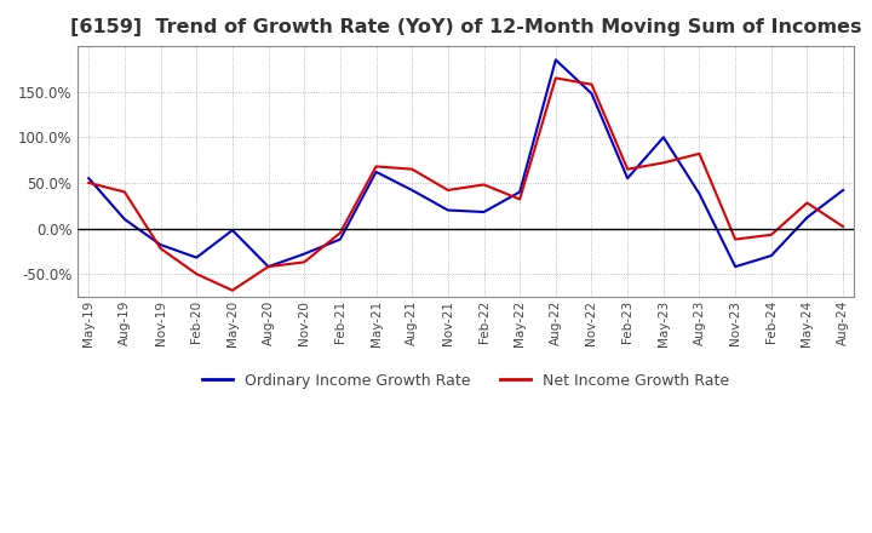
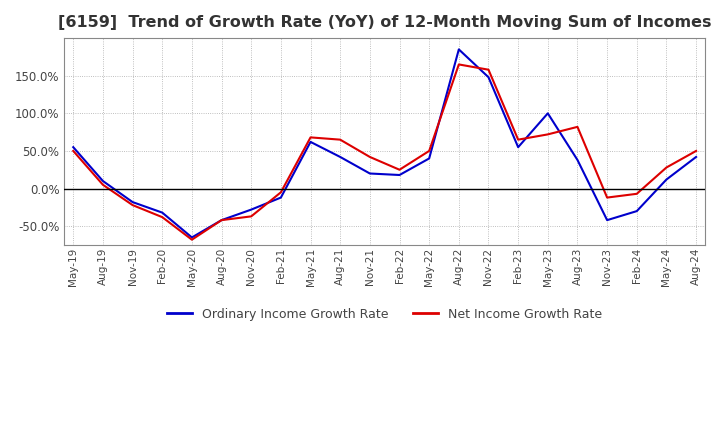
Net Income Growth Rate/Aug-19: 40% -> 5%
Net Income Growth Rate/Feb-20: -50% -> -38%
Ordinary Income Growth Rate/May-20: -2% -> -65%
Net Income Growth Rate/Feb-22: 48% -> 25%
Net Income Growth Rate/May-22: 32% -> 50%
Net Income Growth Rate/Aug-24: 2% -> 50%
